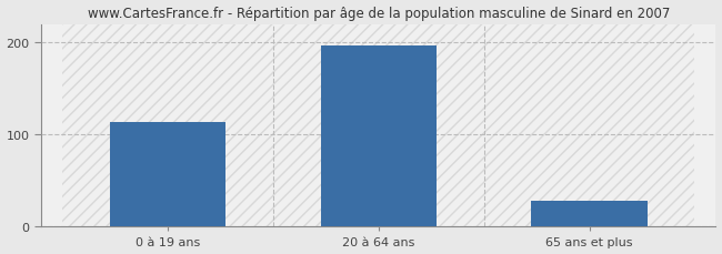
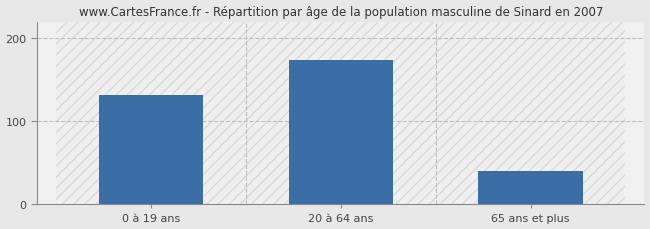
0 à 19 ans: 113 -> 132
20 à 64 ans: 197 -> 174
65 ans et plus: 28 -> 40
